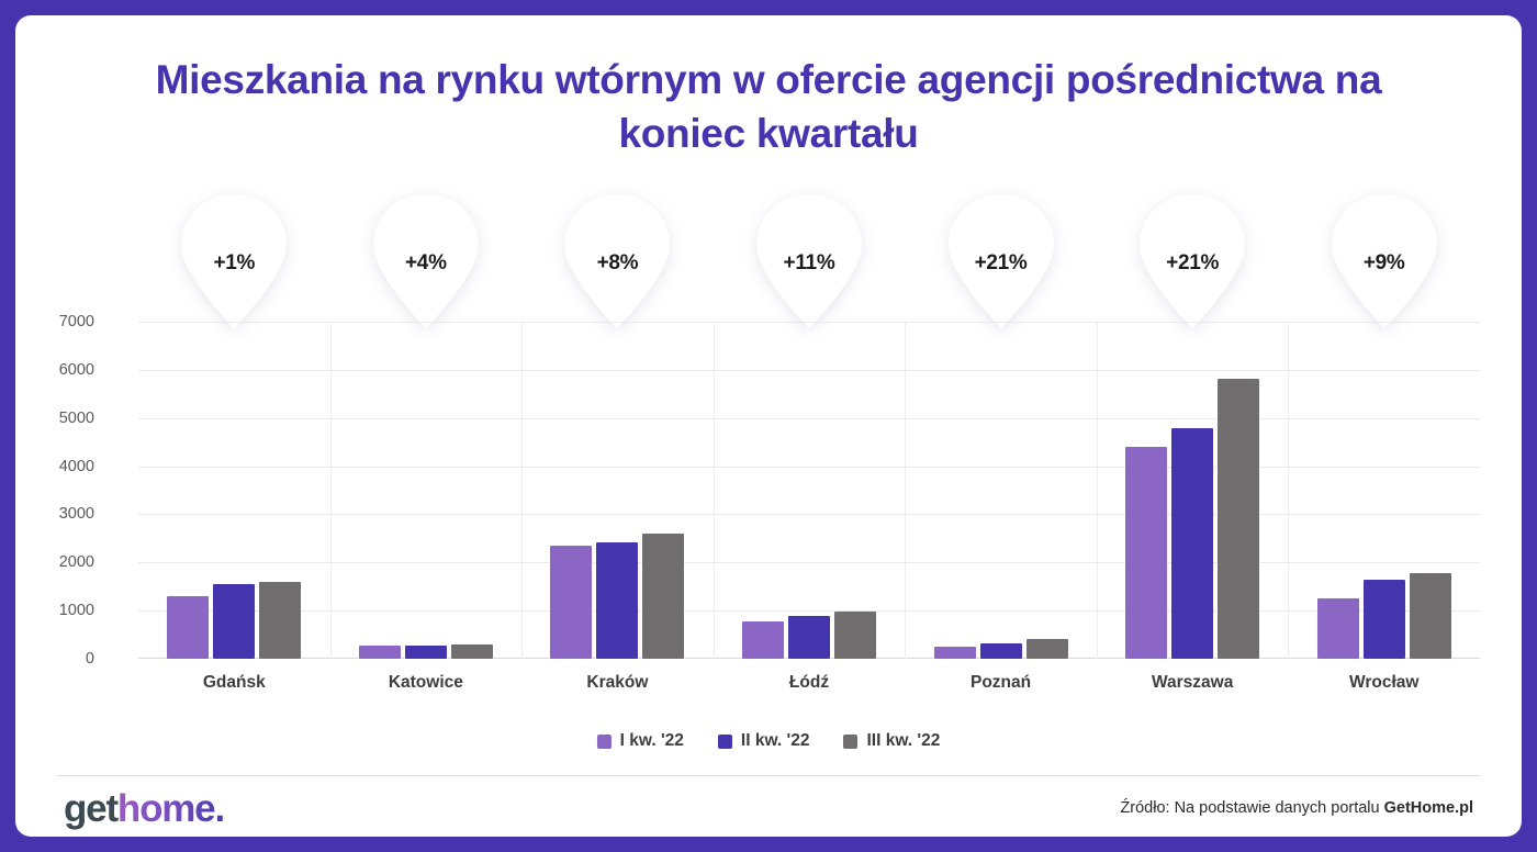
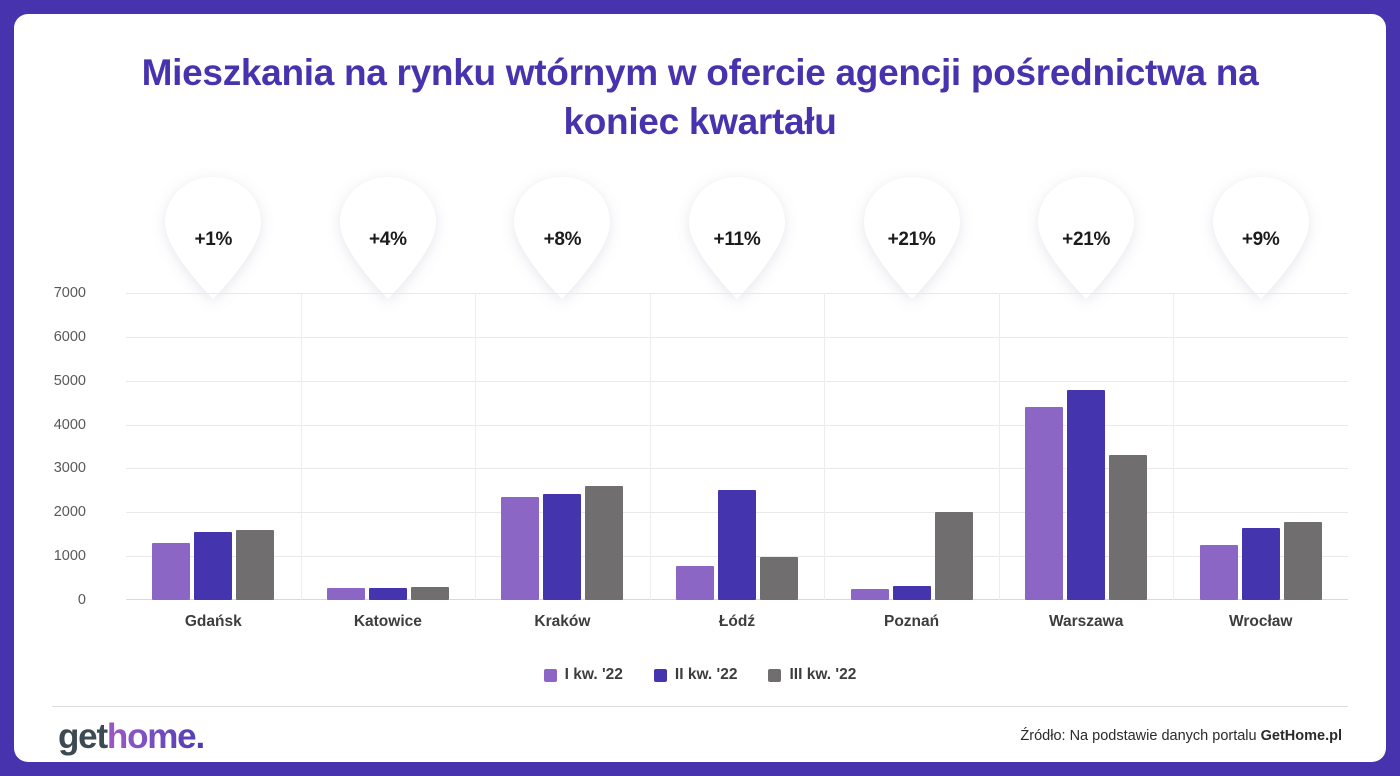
II kw. '22/Łódź: 900 -> 2500
III kw. '22/Poznań: 400 -> 2000
III kw. '22/Warszawa: 5800 -> 3300
